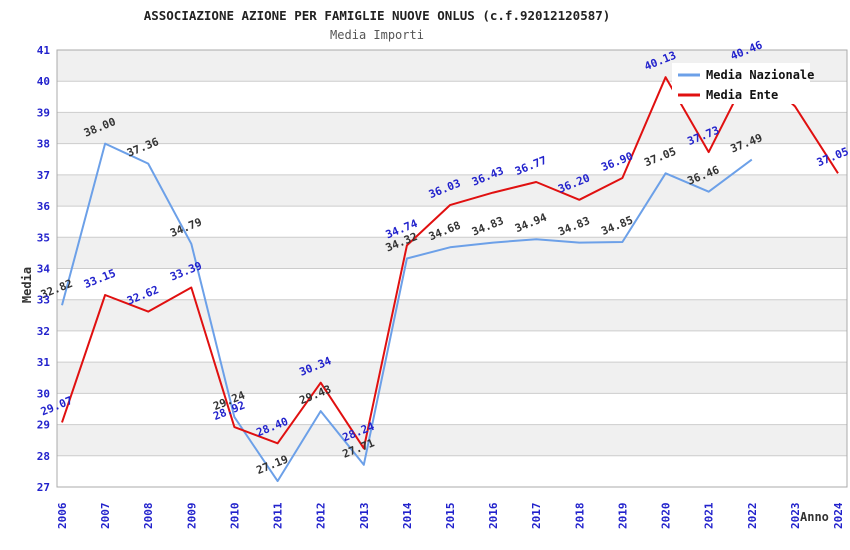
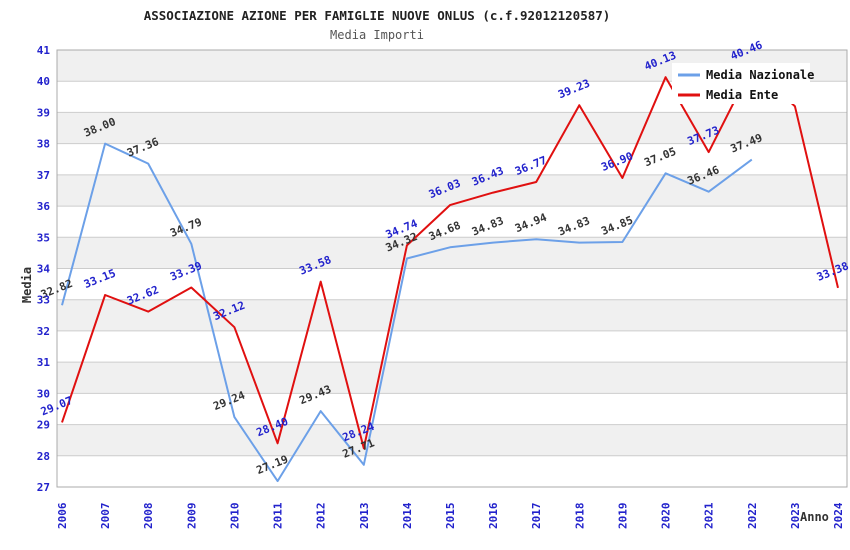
Media Ente/2010: 28.92 -> 32.12
Media Ente/2012: 30.34 -> 33.58
Media Ente/2018: 36.20 -> 39.23
Media Ente/2024: 37.05 -> 33.38
